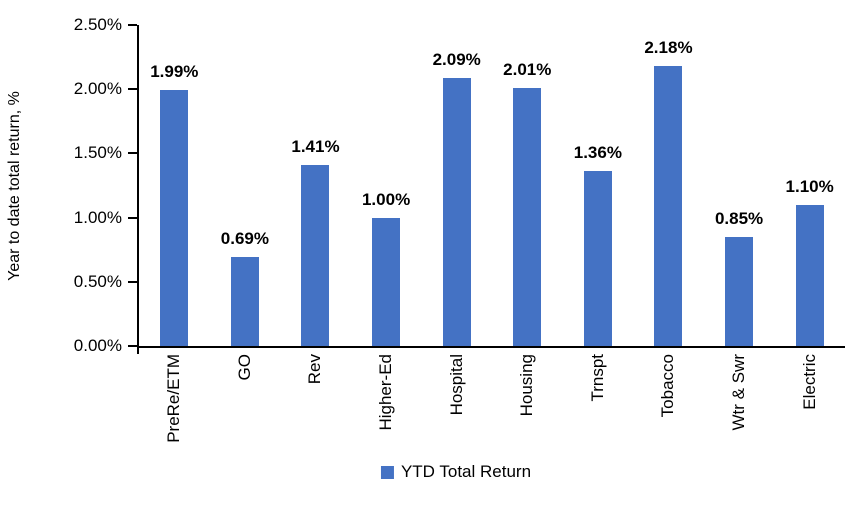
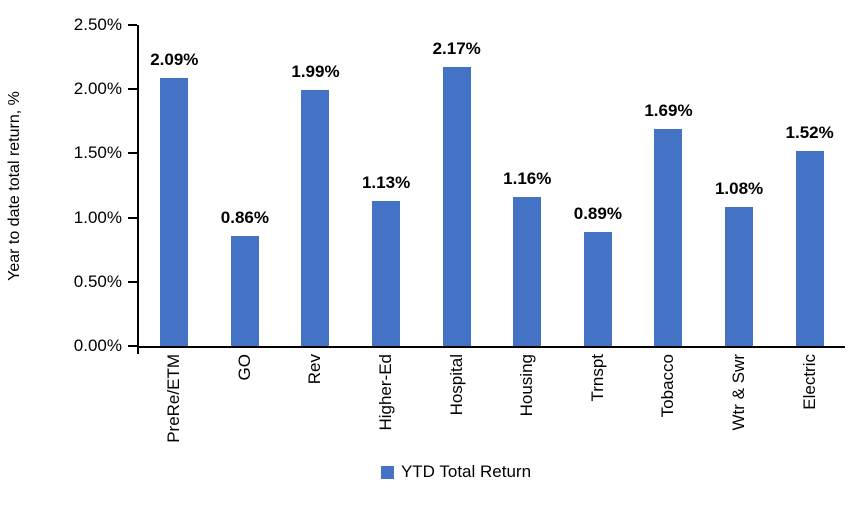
PreRe/ETM: 1.99% -> 2.09%
GO: 0.69% -> 0.86%
Rev: 1.41% -> 1.99%
Higher-Ed: 1.00% -> 1.13%
Hospital: 2.09% -> 2.17%
Housing: 2.01% -> 1.16%
Trnspt: 1.36% -> 0.89%
Tobacco: 2.18% -> 1.69%
Wtr & Swr: 0.85% -> 1.08%
Electric: 1.10% -> 1.52%
